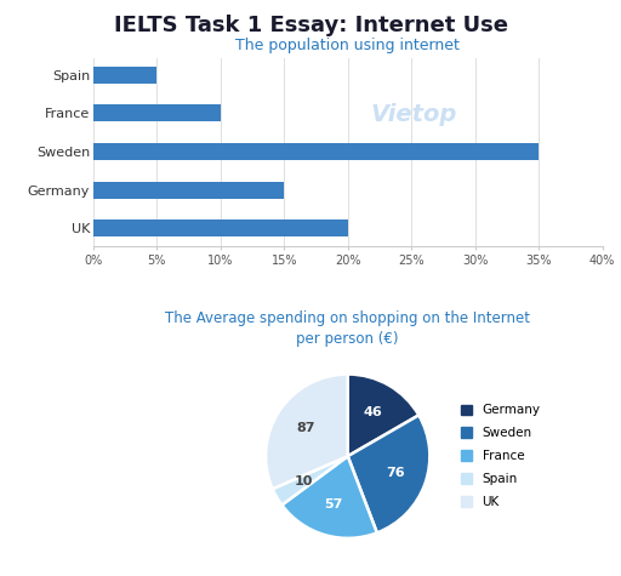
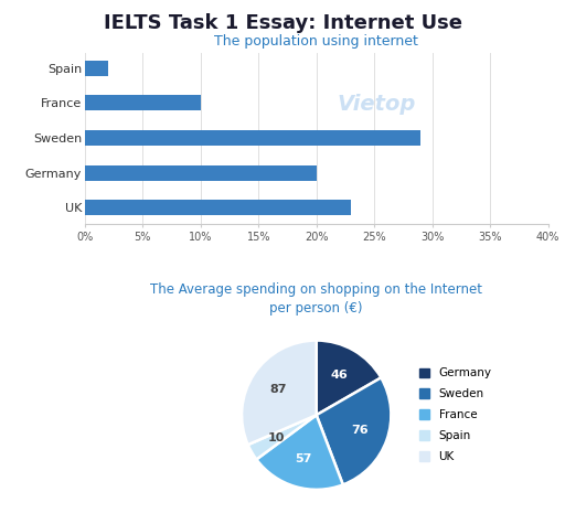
Spain: 5% -> 2%
Sweden: 35% -> 29%
Germany: 15% -> 20%
UK: 20% -> 23%
